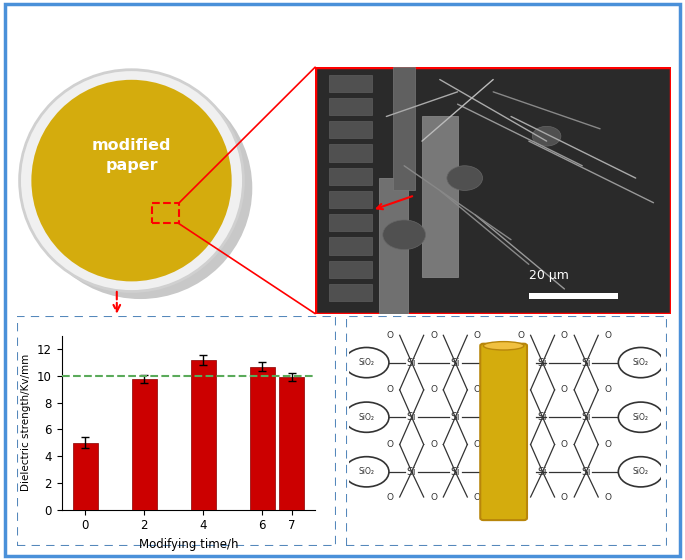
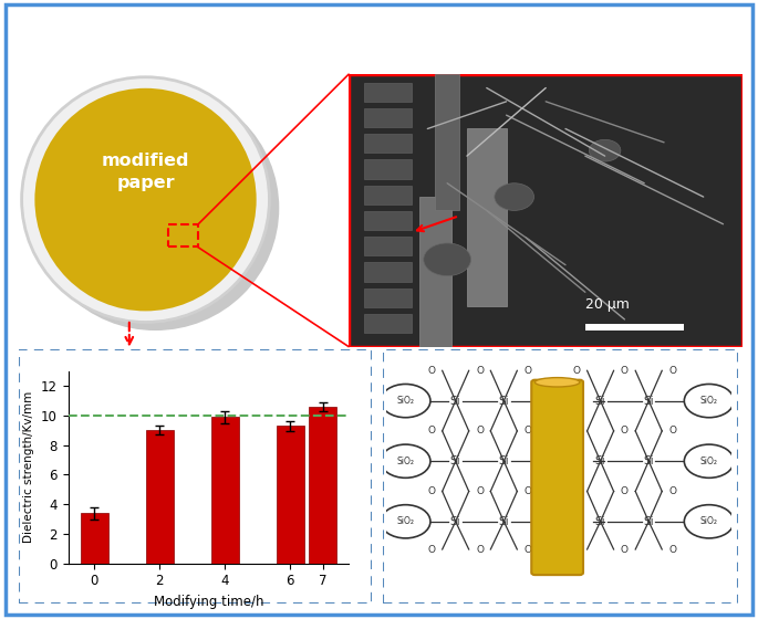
0: 5.0 -> 3.4
2: 9.8 -> 9.0
4: 11.2 -> 9.9
6: 10.7 -> 9.3
7: 9.9 -> 10.6
